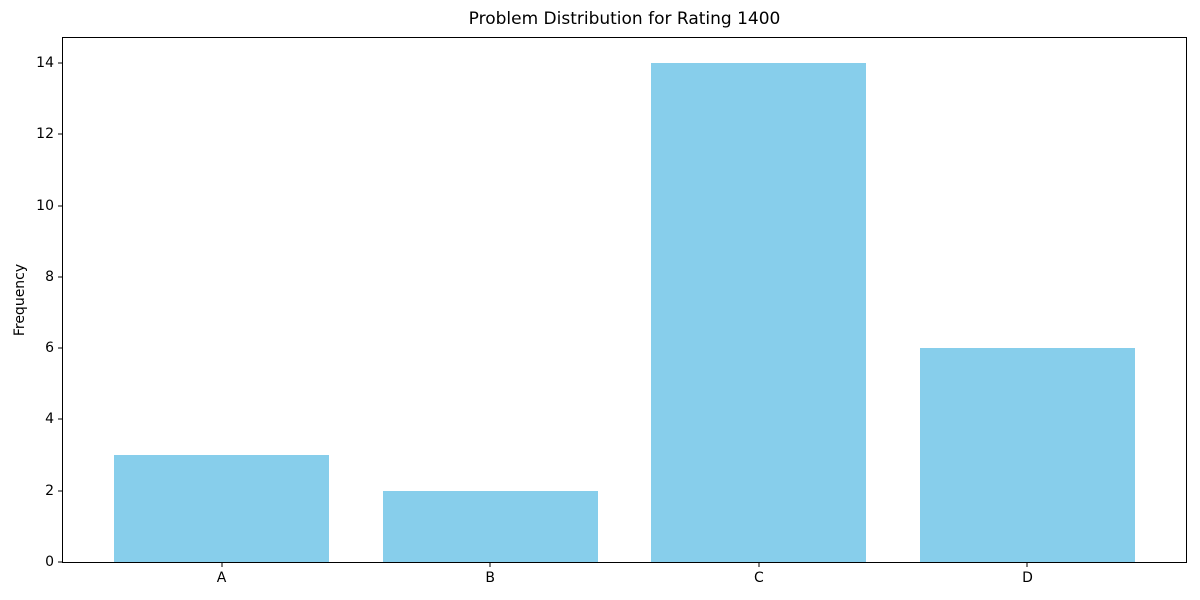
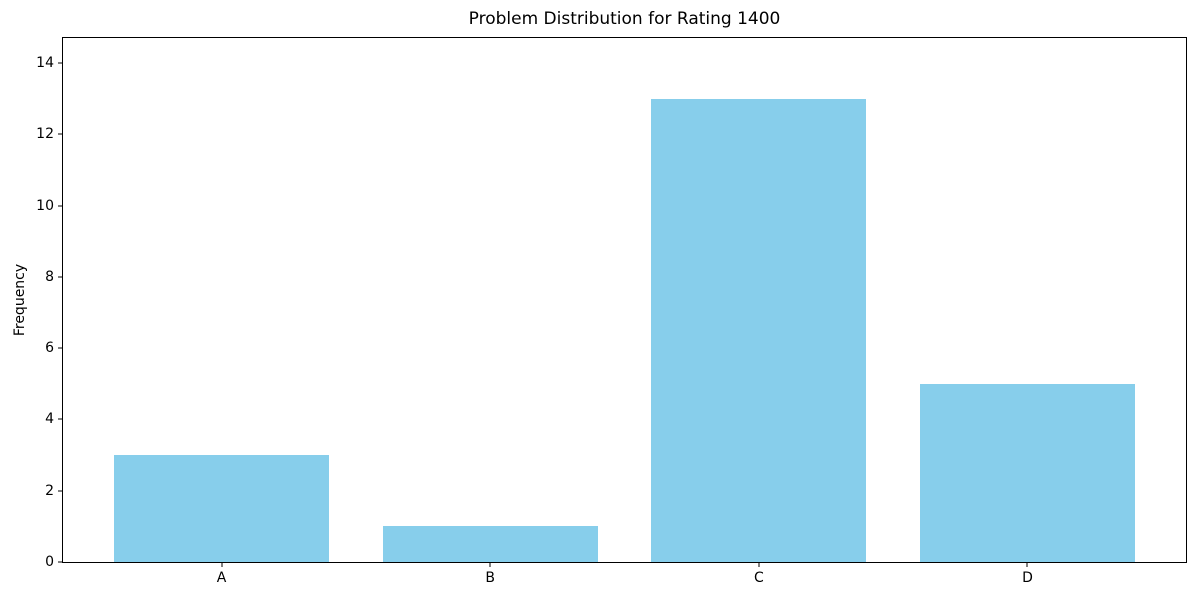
B: 2 -> 1
C: 14 -> 13
D: 6 -> 5
